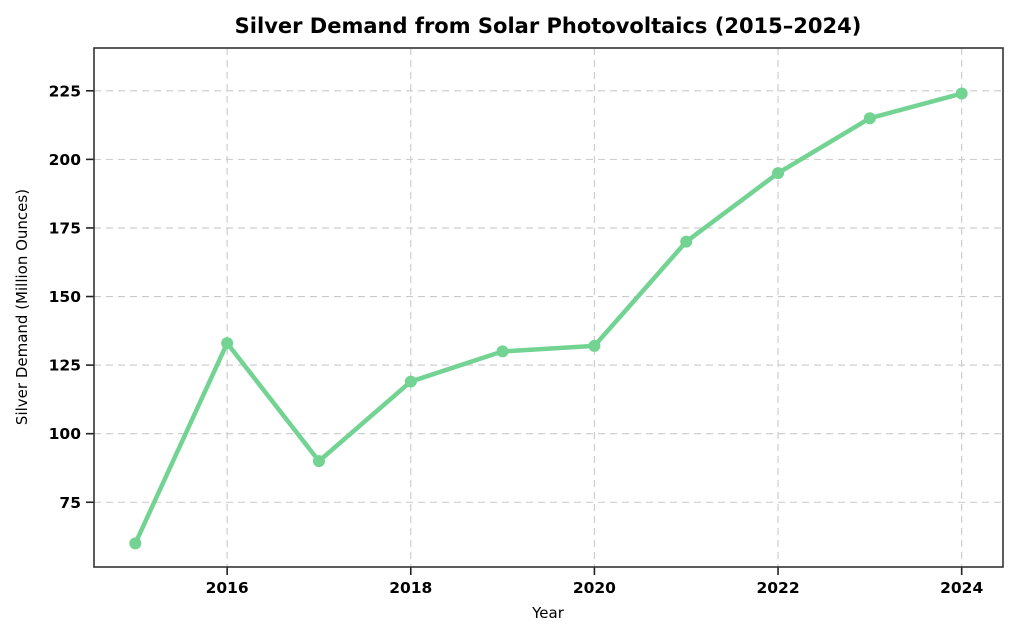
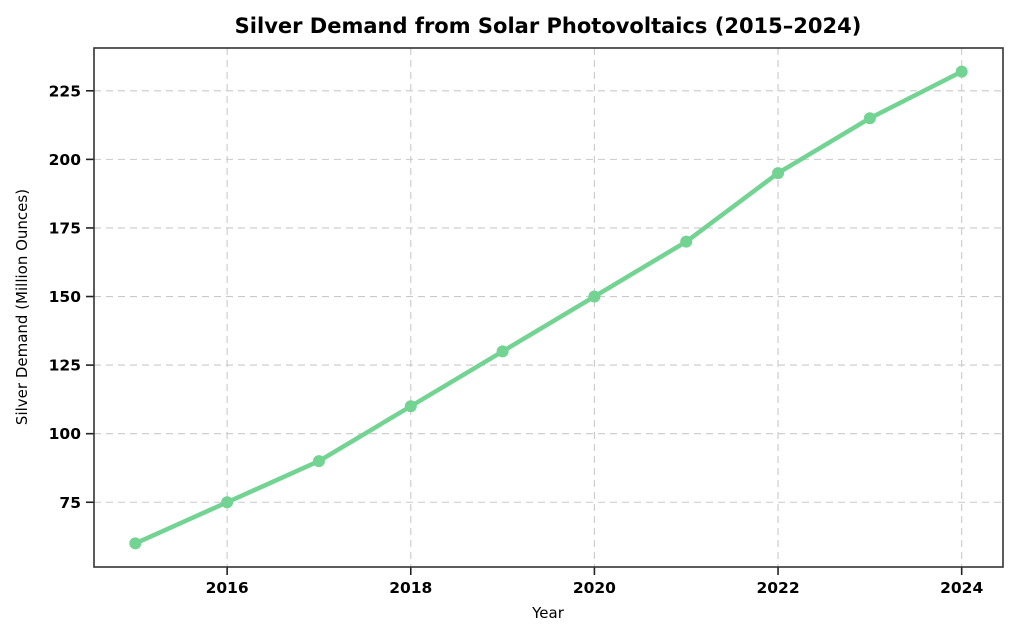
2016: 133 -> 75
2018: 119 -> 110
2020: 132 -> 150
2024: 224 -> 232
